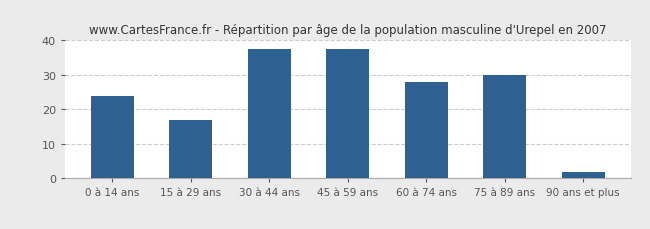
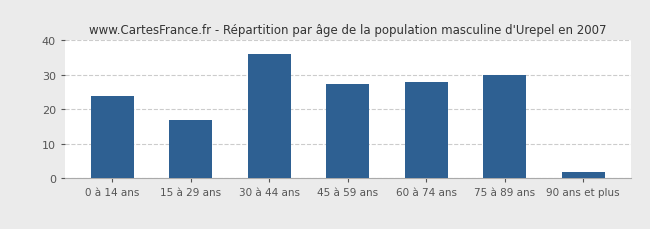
30 à 44 ans: 37.5 -> 36.0
45 à 59 ans: 37.5 -> 27.5
